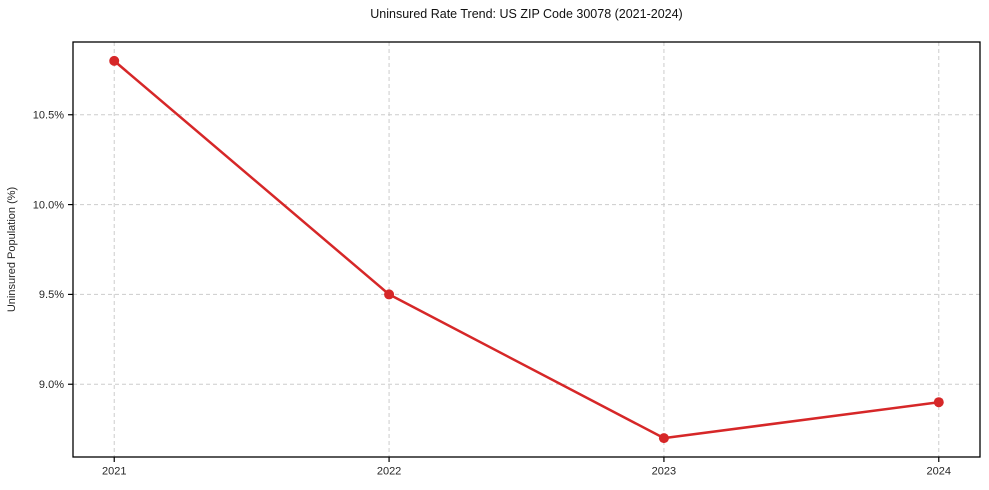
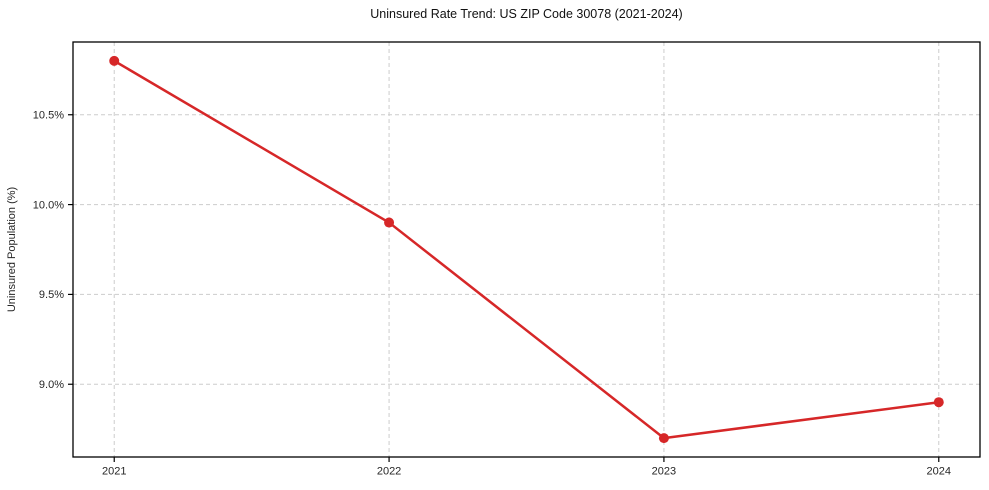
2022: 9.5% -> 9.9%
